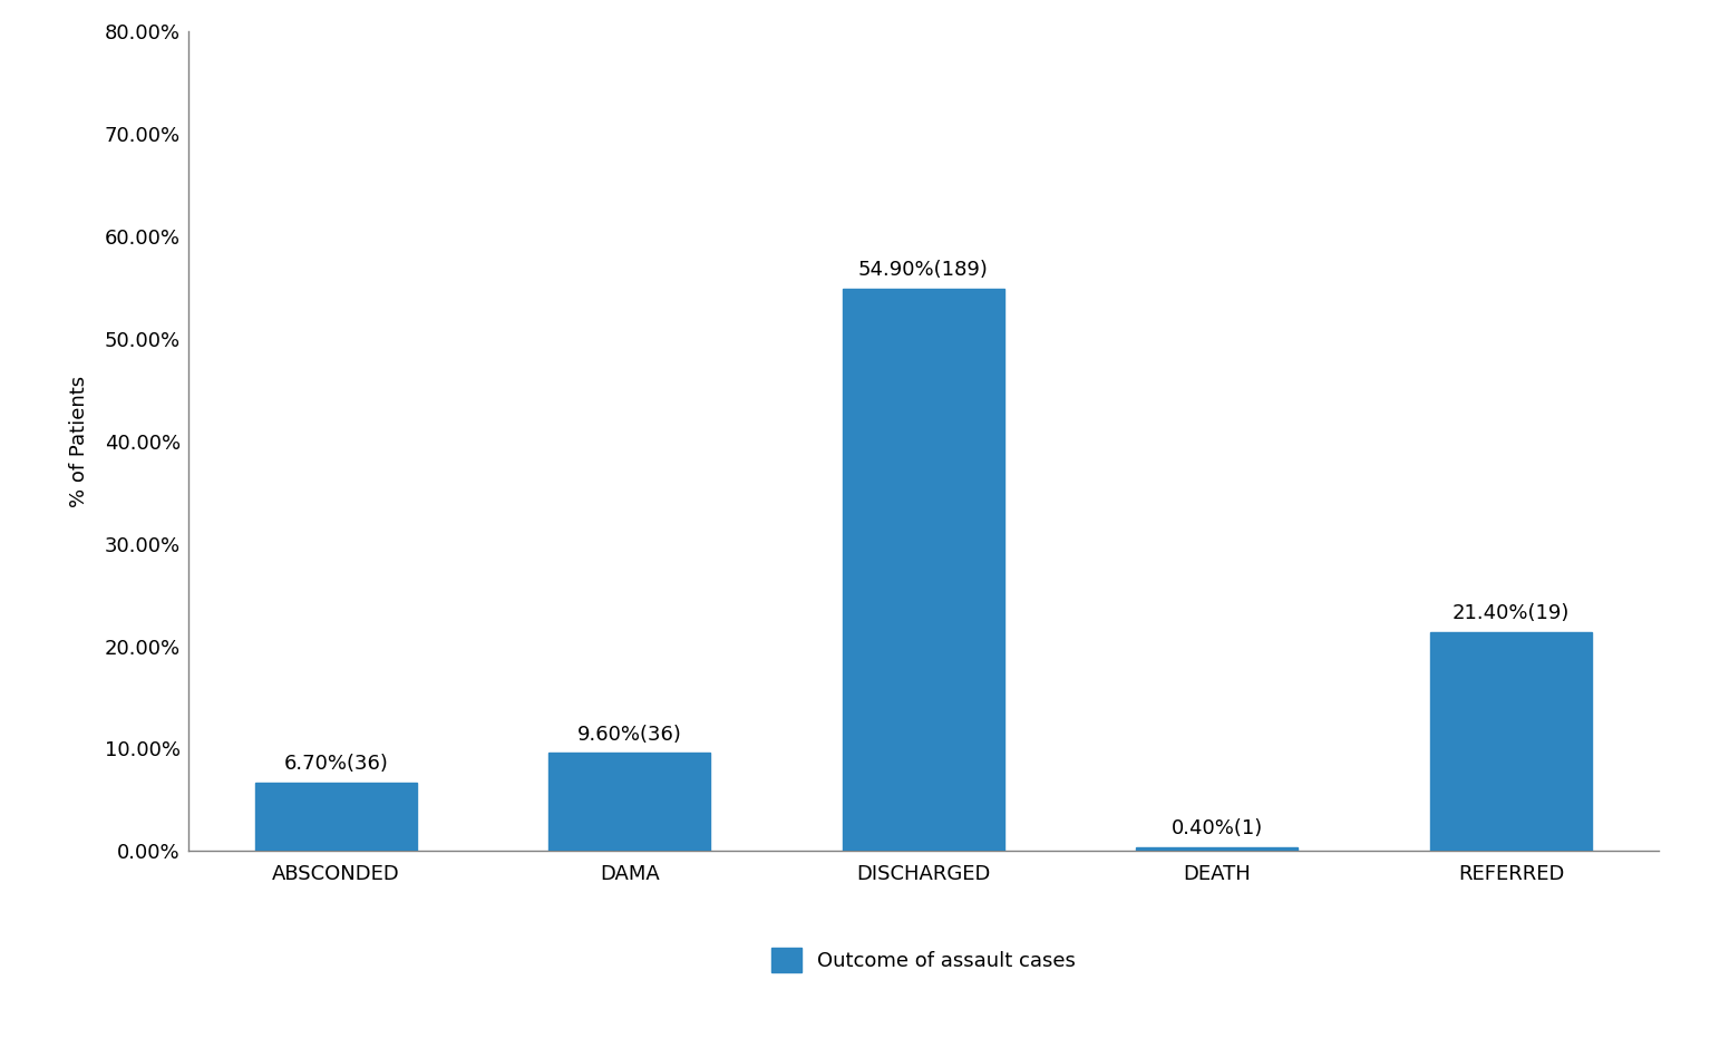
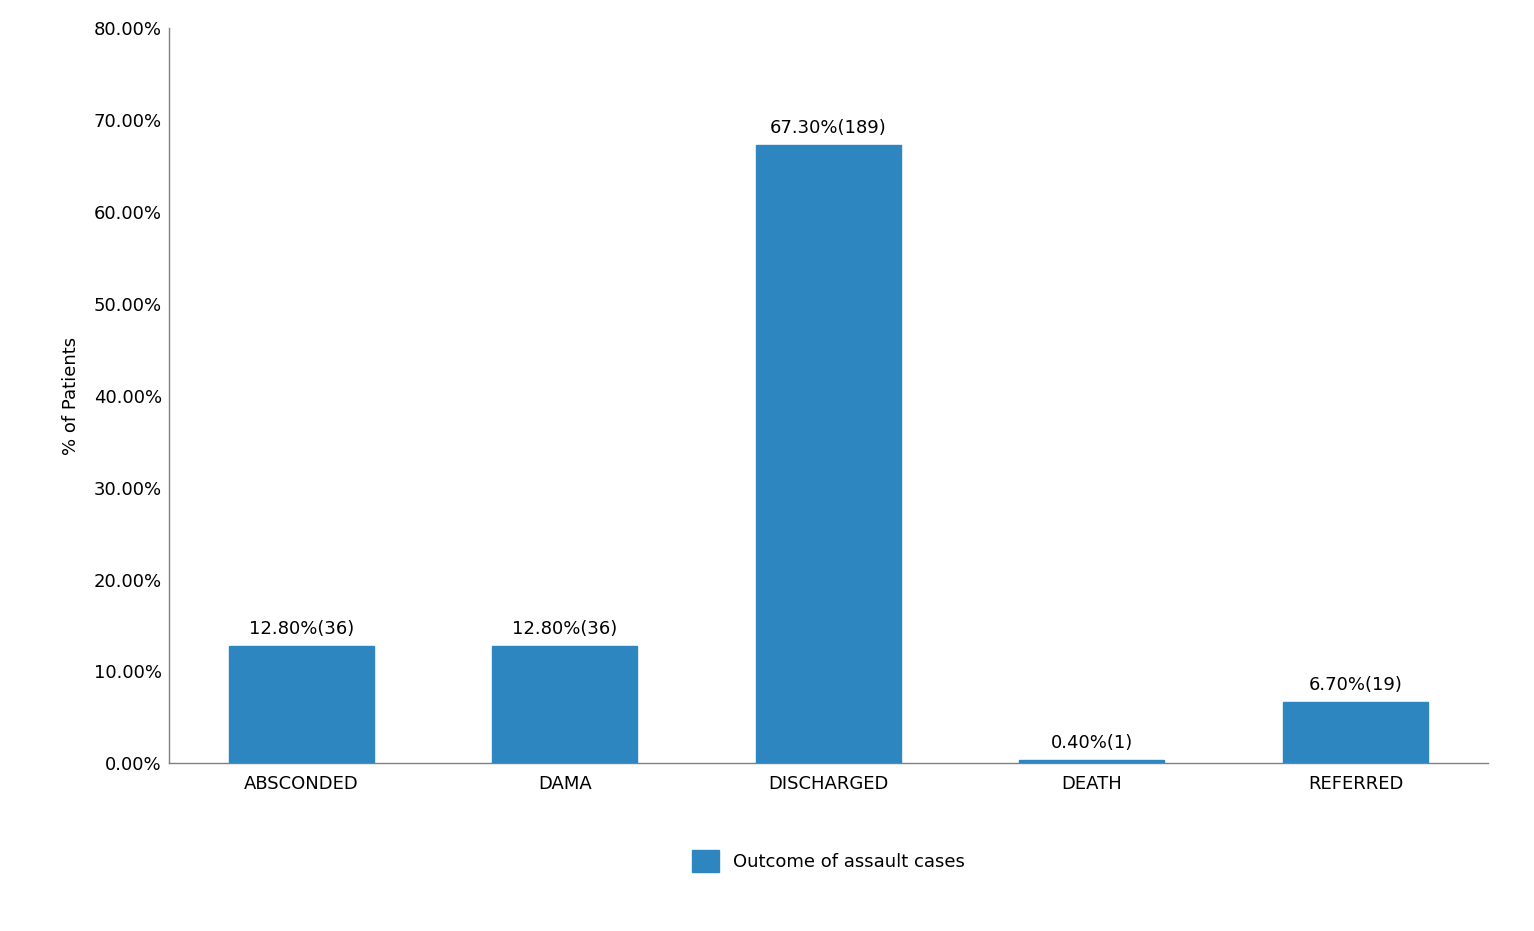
ABSCONDED: 6.70 -> 12.80
DAMA: 9.60 -> 12.80
DISCHARGED: 54.90 -> 67.30
REFERRED: 21.40 -> 6.70
